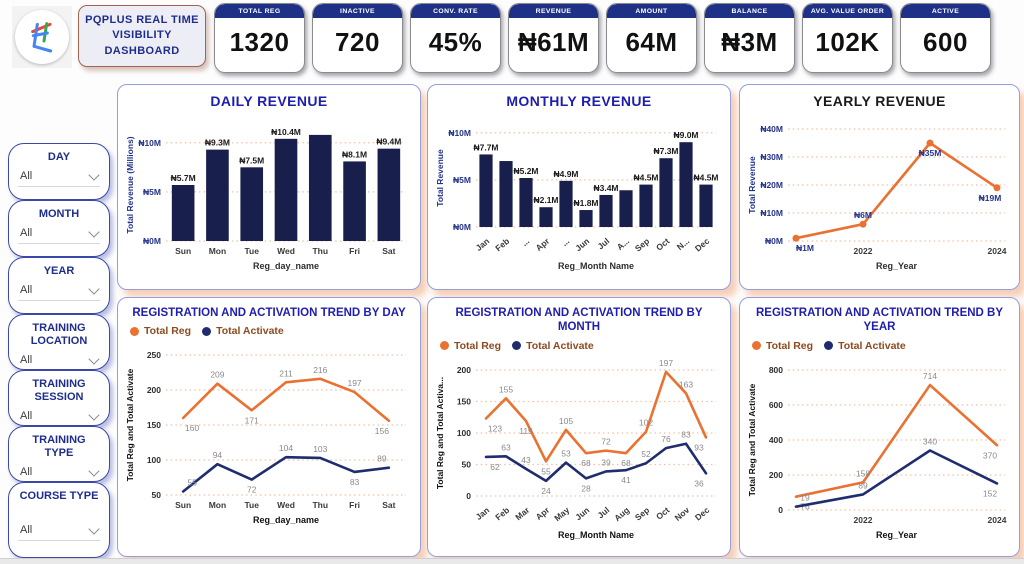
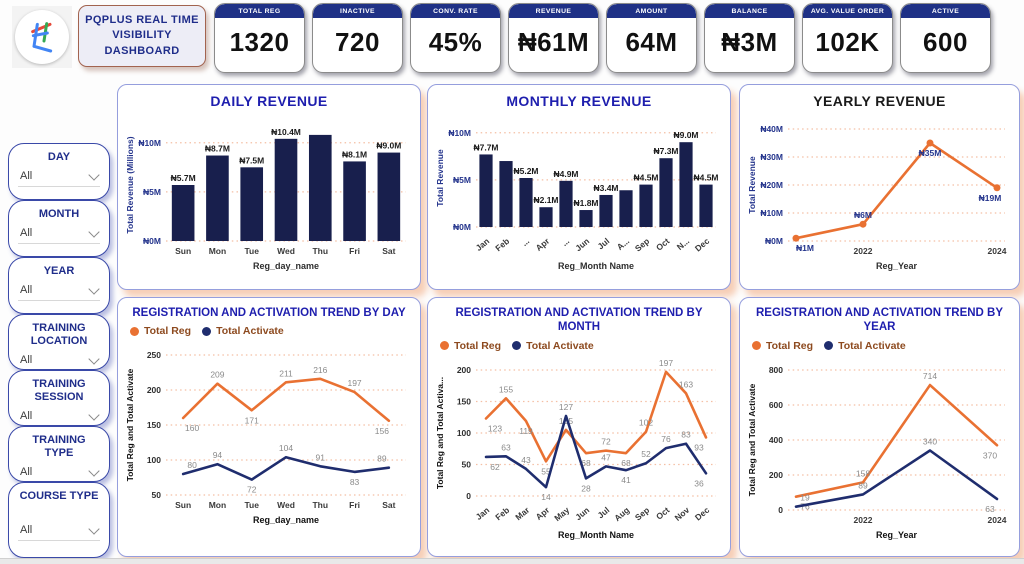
DAILY REVENUE/Mon: 9.3 -> 8.7
DAILY REVENUE/Sat: 9.4 -> 9.0
REGISTRATION AND ACTIVATION TREND BY DAY/Total Activate/Sun: 55 -> 80
REGISTRATION AND ACTIVATION TREND BY DAY/Total Activate/Thu: 103 -> 91
REGISTRATION AND ACTIVATION TREND BY MONTH/Total Activate/Apr: 24 -> 14
REGISTRATION AND ACTIVATION TREND BY MONTH/Total Activate/May: 53 -> 127
REGISTRATION AND ACTIVATION TREND BY MONTH/Total Activate/Jul: 39 -> 47
REGISTRATION AND ACTIVATION TREND BY YEAR/Total Activate/2024: 152 -> 63
